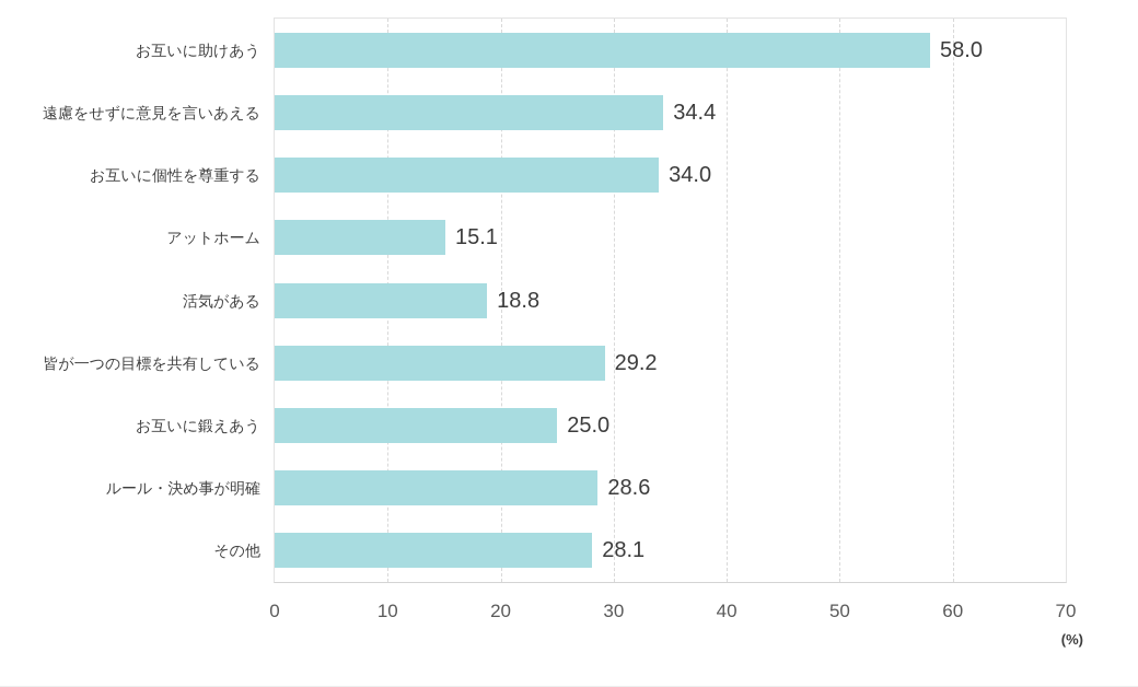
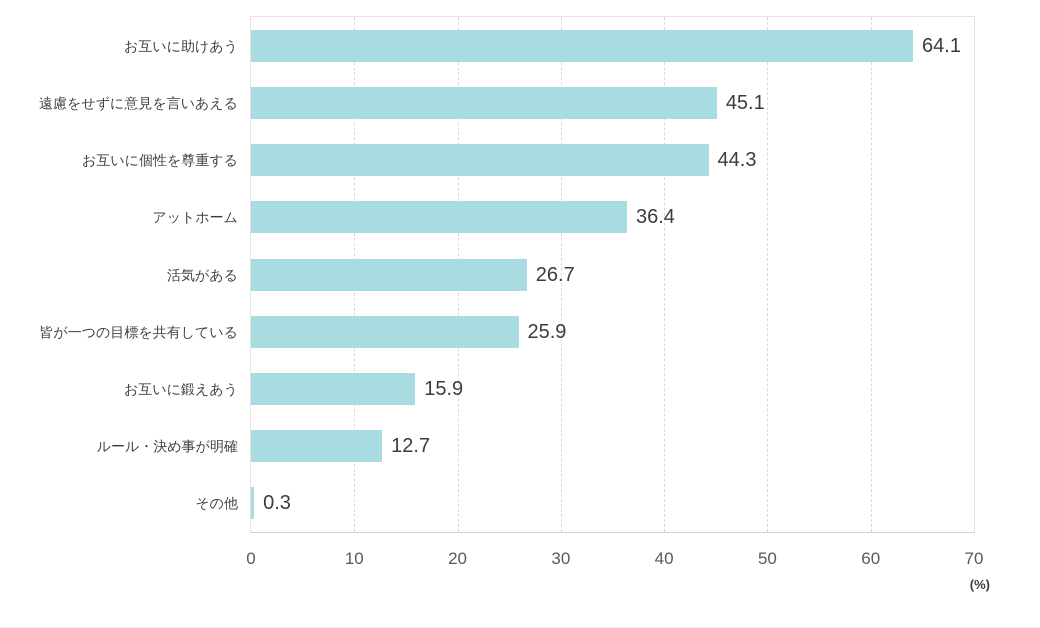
お互いに助けあう: 58.0 -> 64.1
遠慮をせずに意見を言いあえる: 34.4 -> 45.1
お互いに個性を尊重する: 34.0 -> 44.3
アットホーム: 15.1 -> 36.4
活気がある: 18.8 -> 26.7
皆が一つの目標を共有している: 29.2 -> 25.9
お互いに鍛えあう: 25.0 -> 15.9
ルール・決め事が明確: 28.6 -> 12.7
その他: 28.1 -> 0.3
